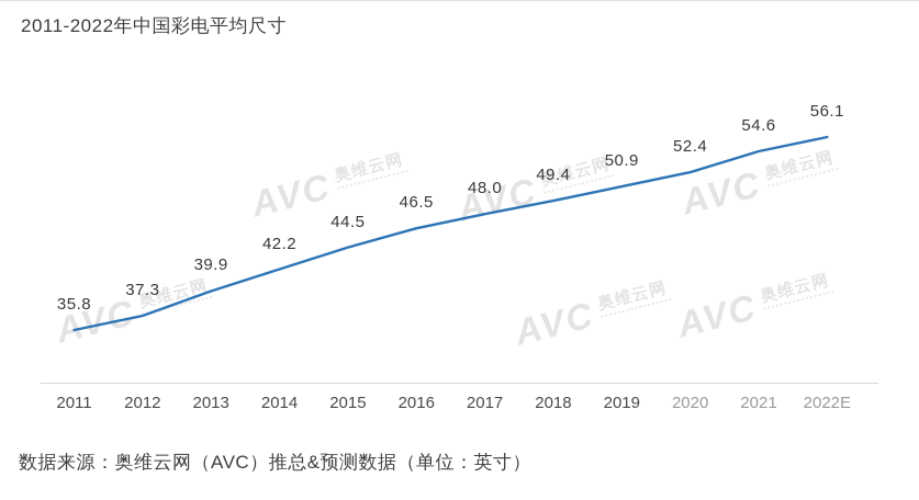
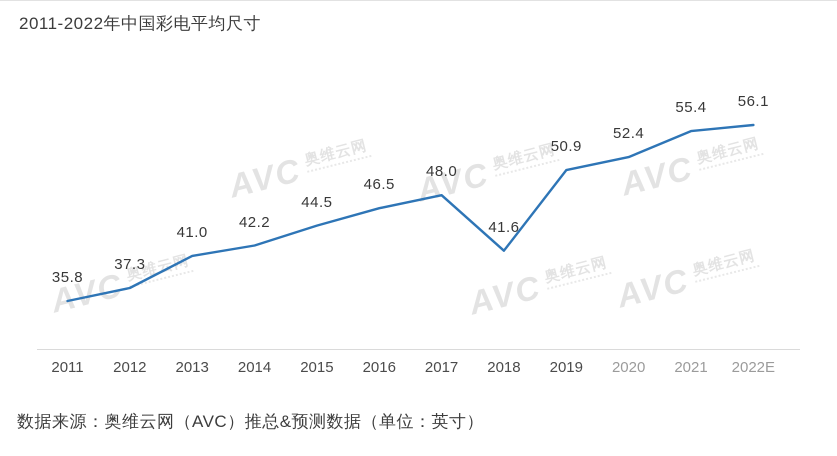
2013: 39.9 -> 41.0
2018: 49.4 -> 41.6
2021: 54.6 -> 55.4
